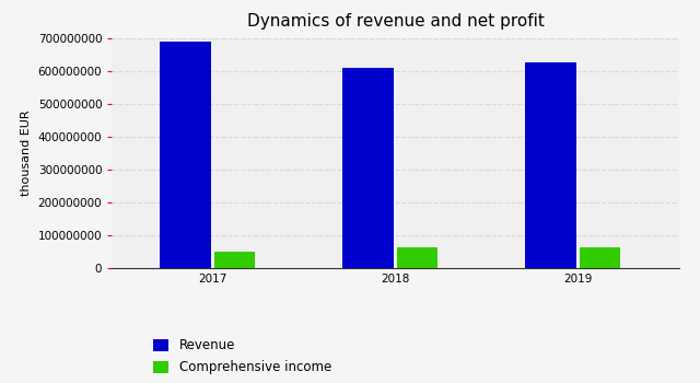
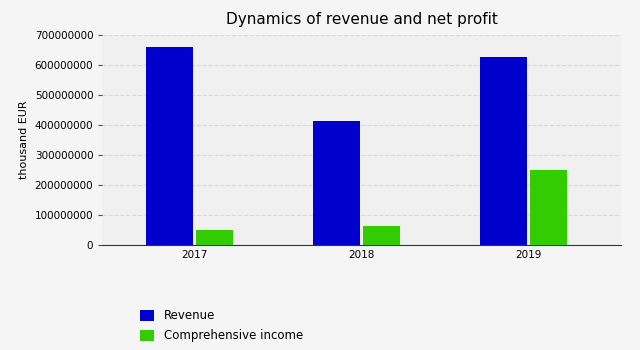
Revenue/2017: 690000000 -> 660000000
Revenue/2018: 610000000 -> 415000000
Comprehensive income/2019: 65000000 -> 250000000
